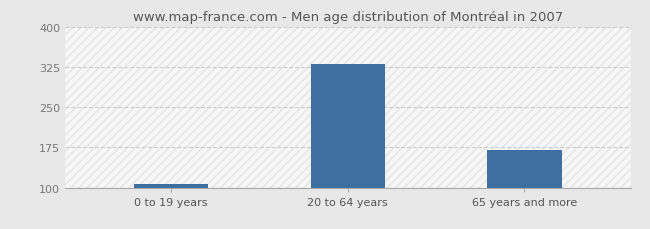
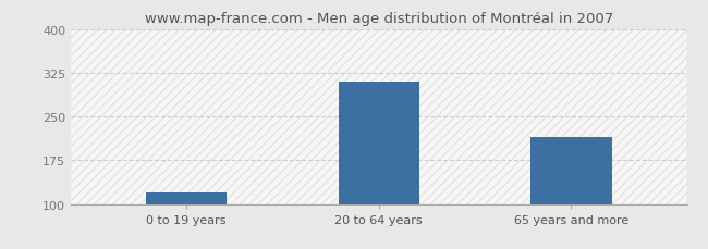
0 to 19 years: 107 -> 120
20 to 64 years: 330 -> 310
65 years and more: 170 -> 214
